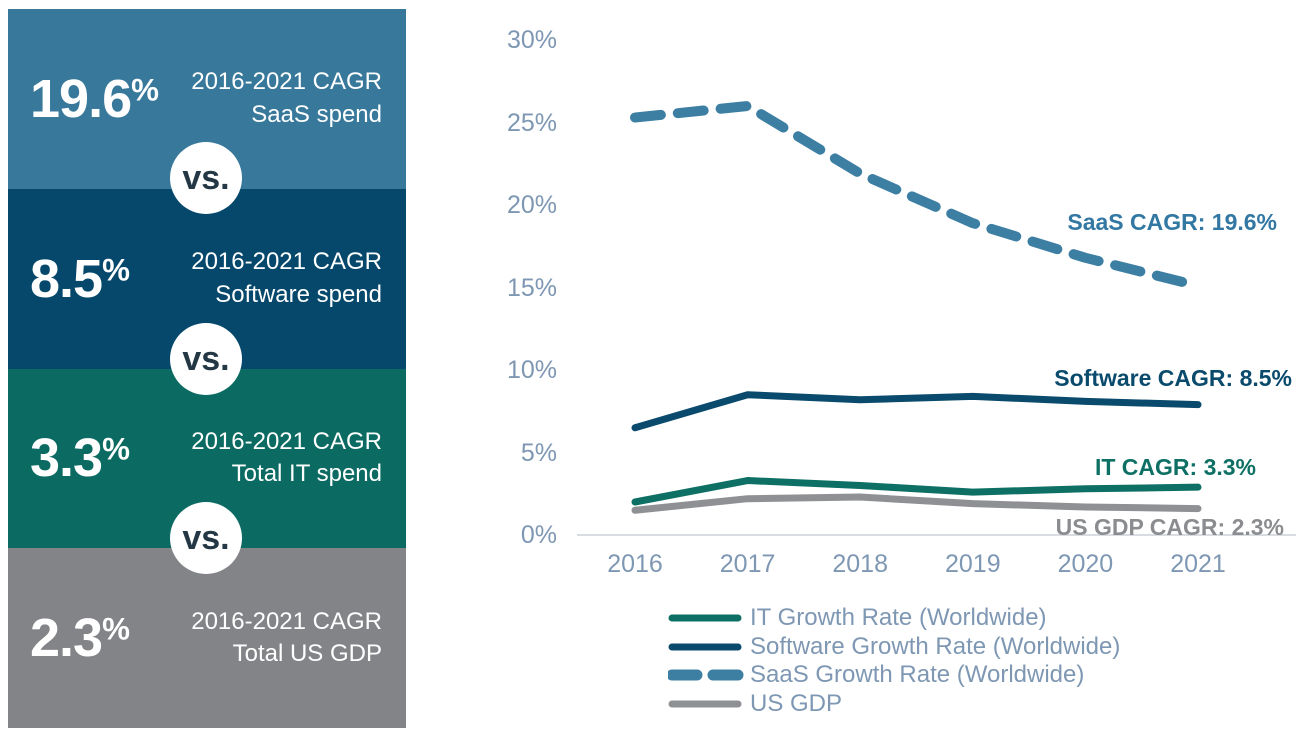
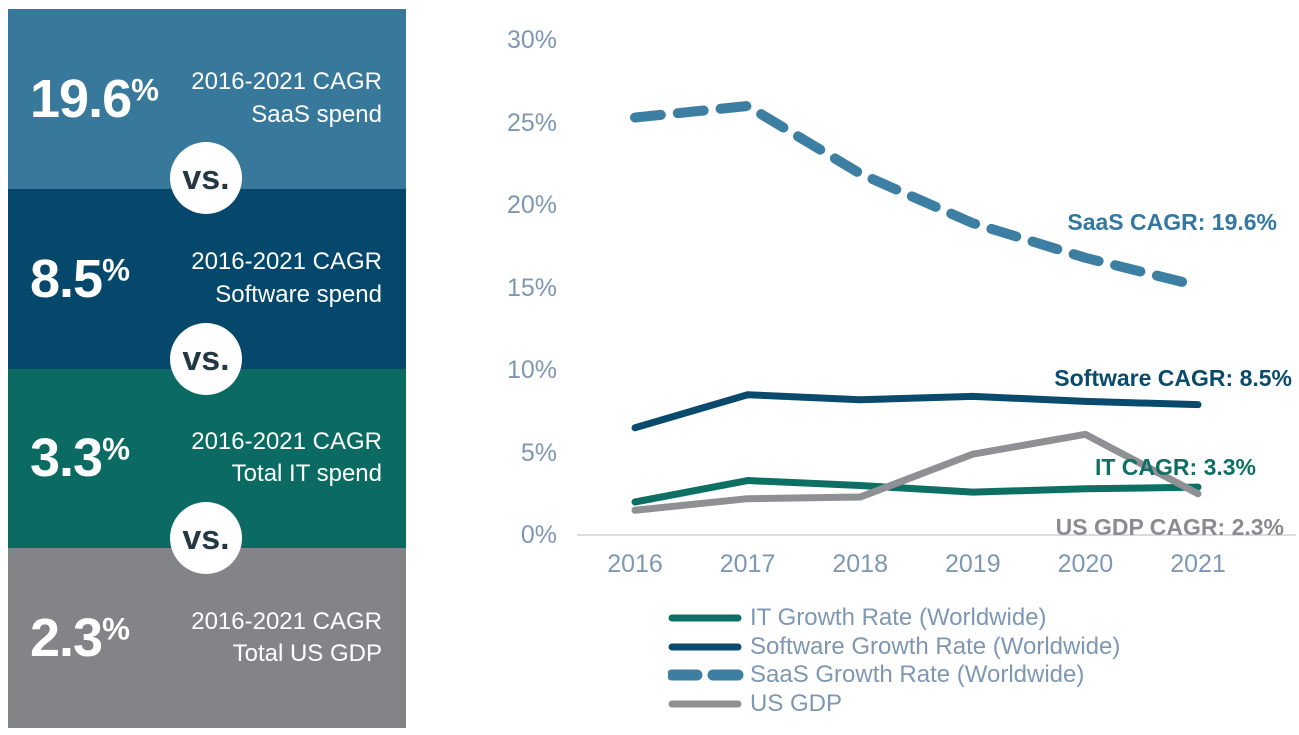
US GDP/2019: 1.9% -> 4.9%
US GDP/2020: 1.7% -> 6.1%
US GDP/2021: 1.6% -> 2.5%
